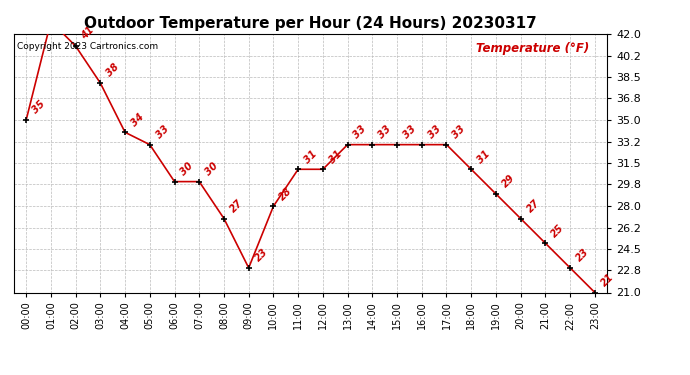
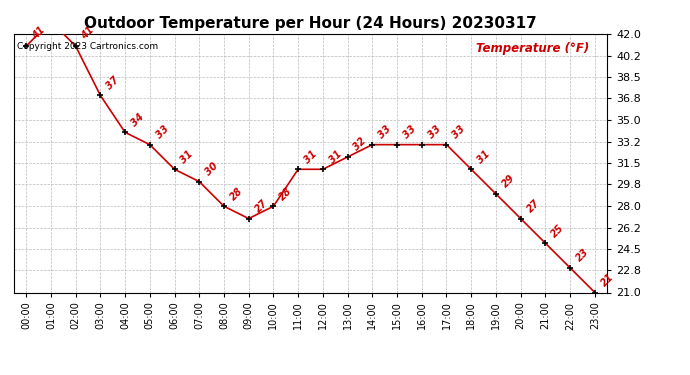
00:00: 35 -> 41
03:00: 38 -> 37
06:00: 30 -> 31
08:00: 27 -> 28
09:00: 23 -> 27
13:00: 33 -> 32
